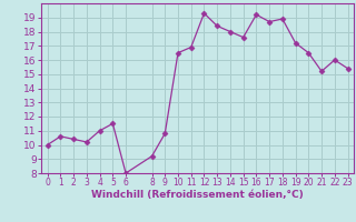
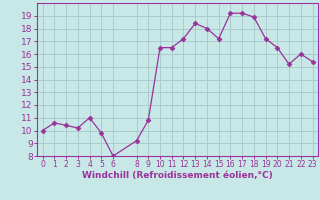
5: 11.5 -> 9.8
11: 16.9 -> 16.5
12: 19.3 -> 17.2
15: 17.6 -> 17.2
17: 18.7 -> 19.2
